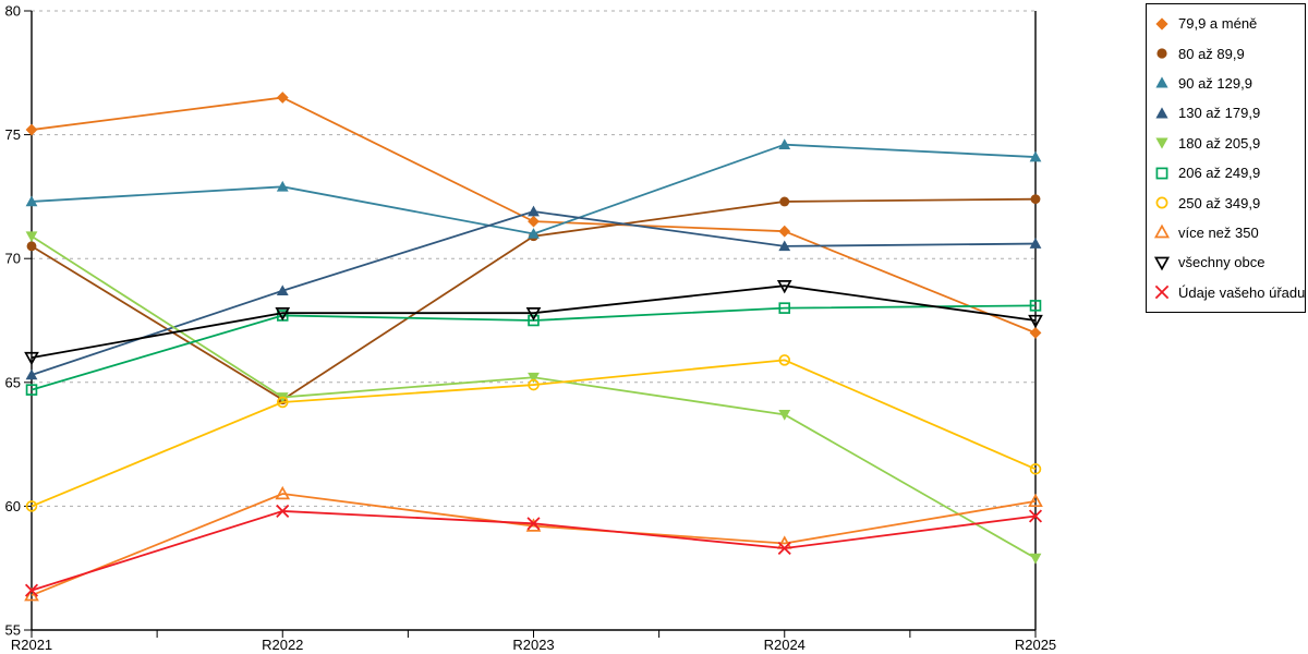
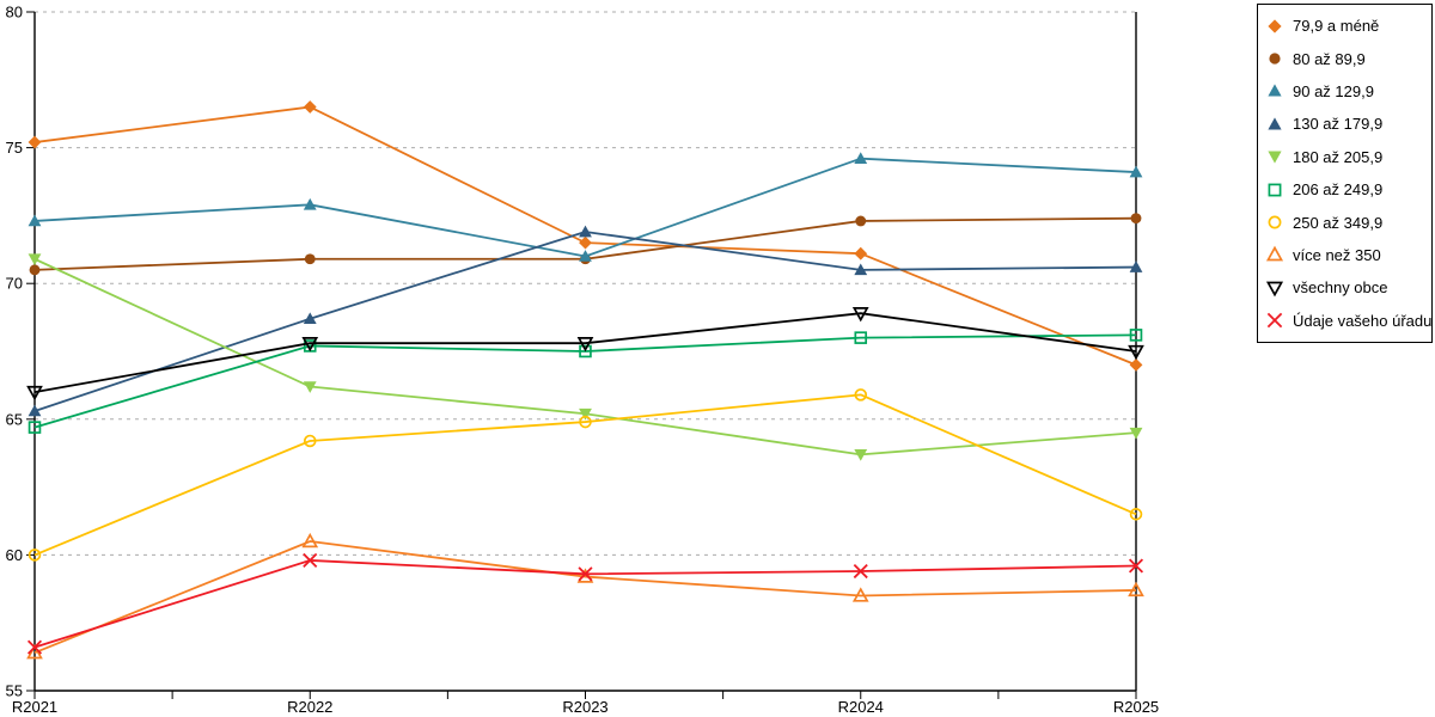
80 až 89,9/R2022: 64.3 -> 70.9
180 až 205,9/R2022: 64.4 -> 66.2
Údaje vašeho úřadu/R2024: 58.3 -> 59.4
180 až 205,9/R2025: 57.9 -> 64.5
více než 350/R2025: 60.2 -> 58.7
